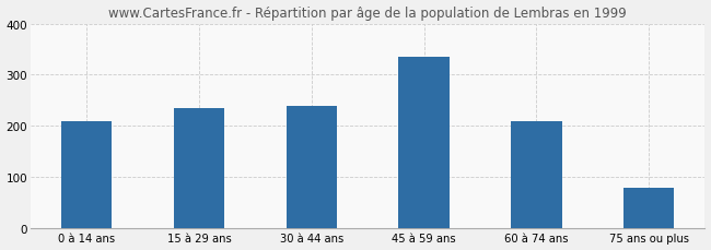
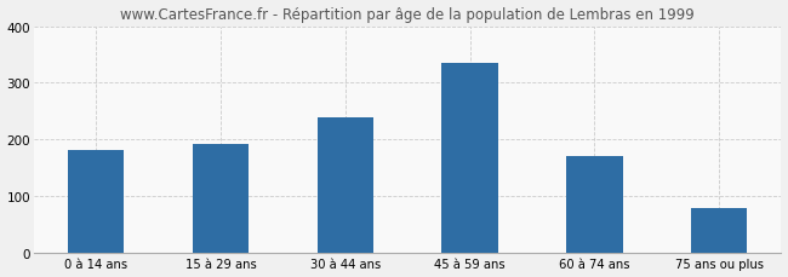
0 à 14 ans: 210 -> 181
15 à 29 ans: 235 -> 192
60 à 74 ans: 210 -> 172
